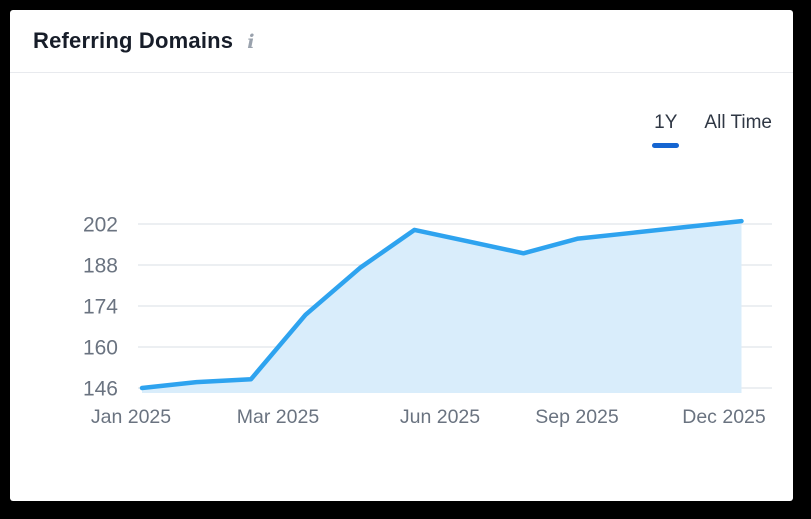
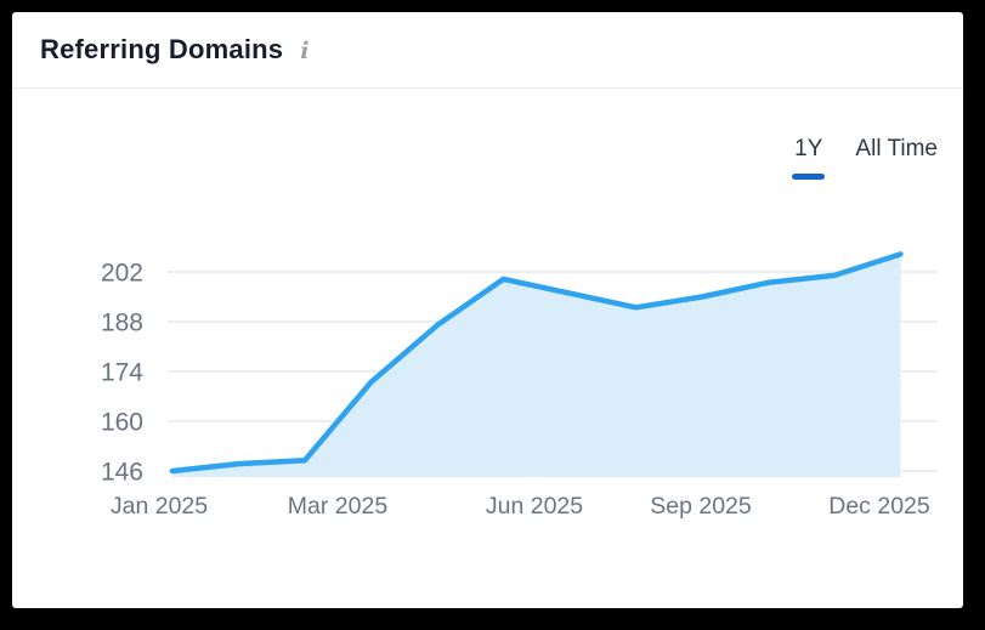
Sep 2025: 197 -> 195
Dec 2025: 203 -> 207
